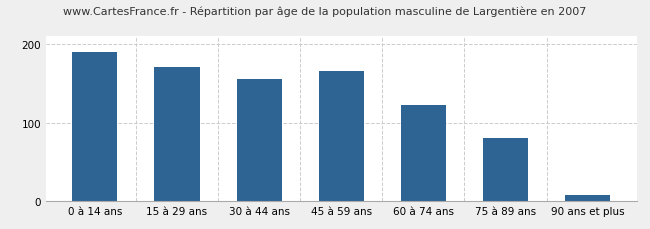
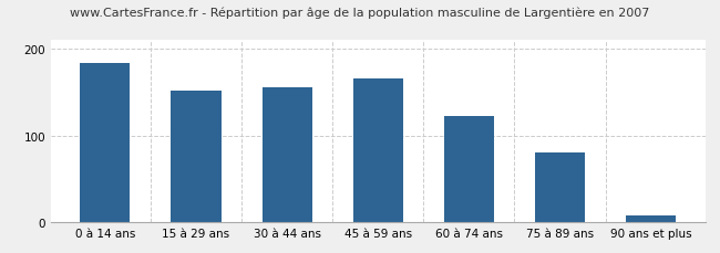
0 à 14 ans: 190 -> 183
15 à 29 ans: 170 -> 152
